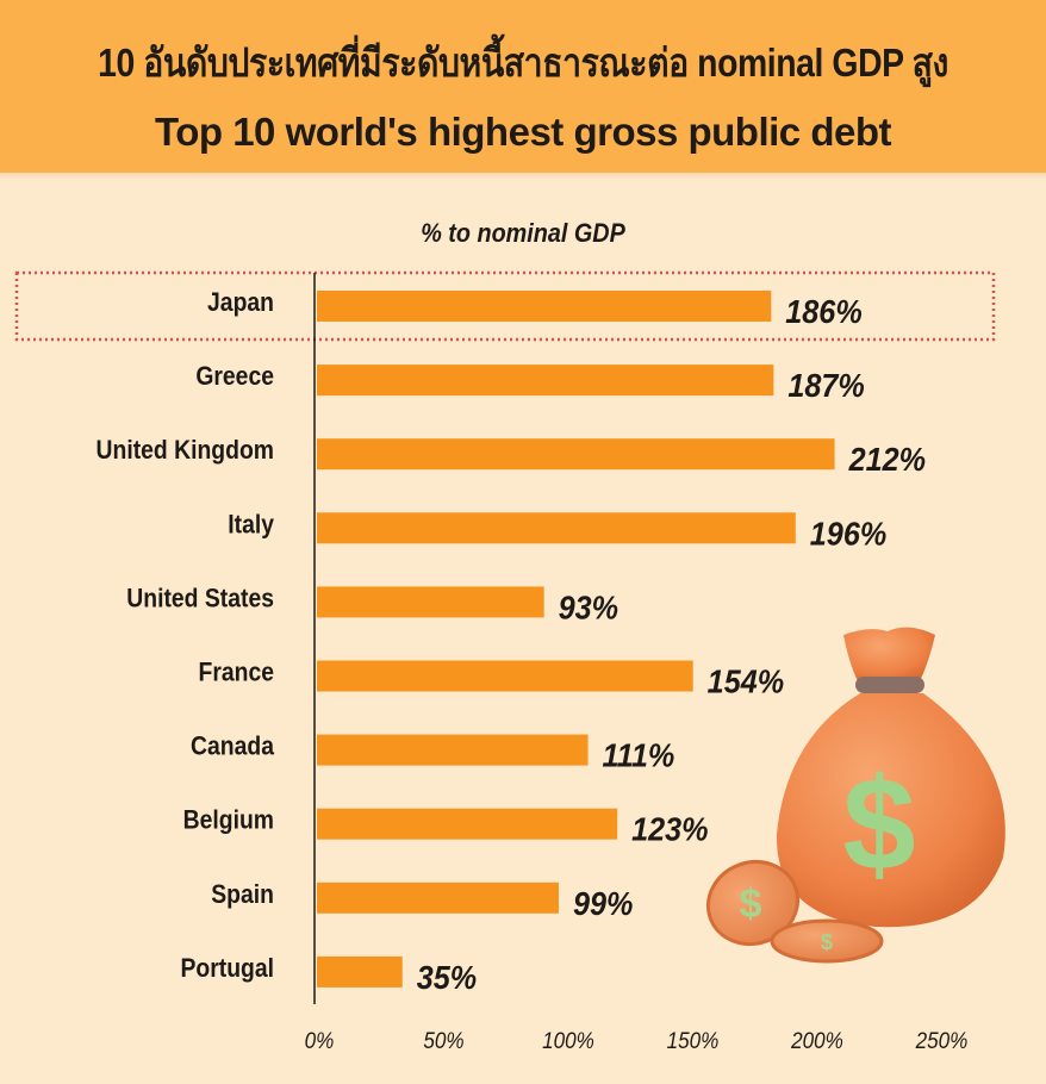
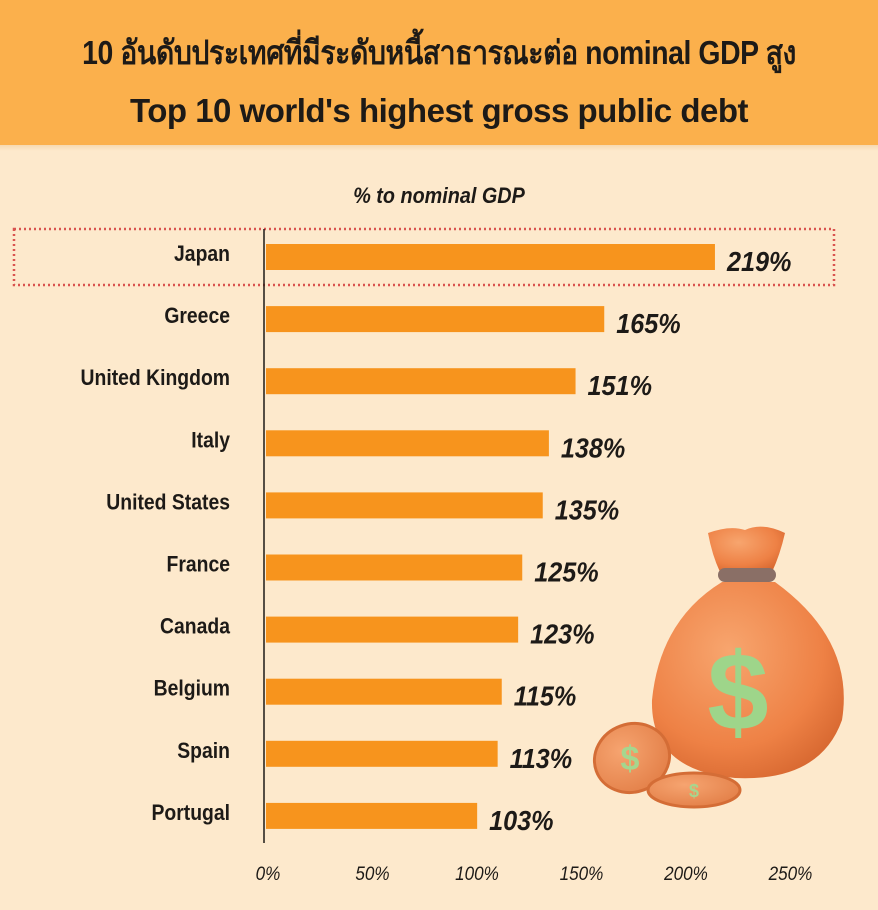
Japan: 186% -> 219%
Greece: 187% -> 165%
United Kingdom: 212% -> 151%
Italy: 196% -> 138%
United States: 93% -> 135%
France: 154% -> 125%
Canada: 111% -> 123%
Belgium: 123% -> 115%
Spain: 99% -> 113%
Portugal: 35% -> 103%
